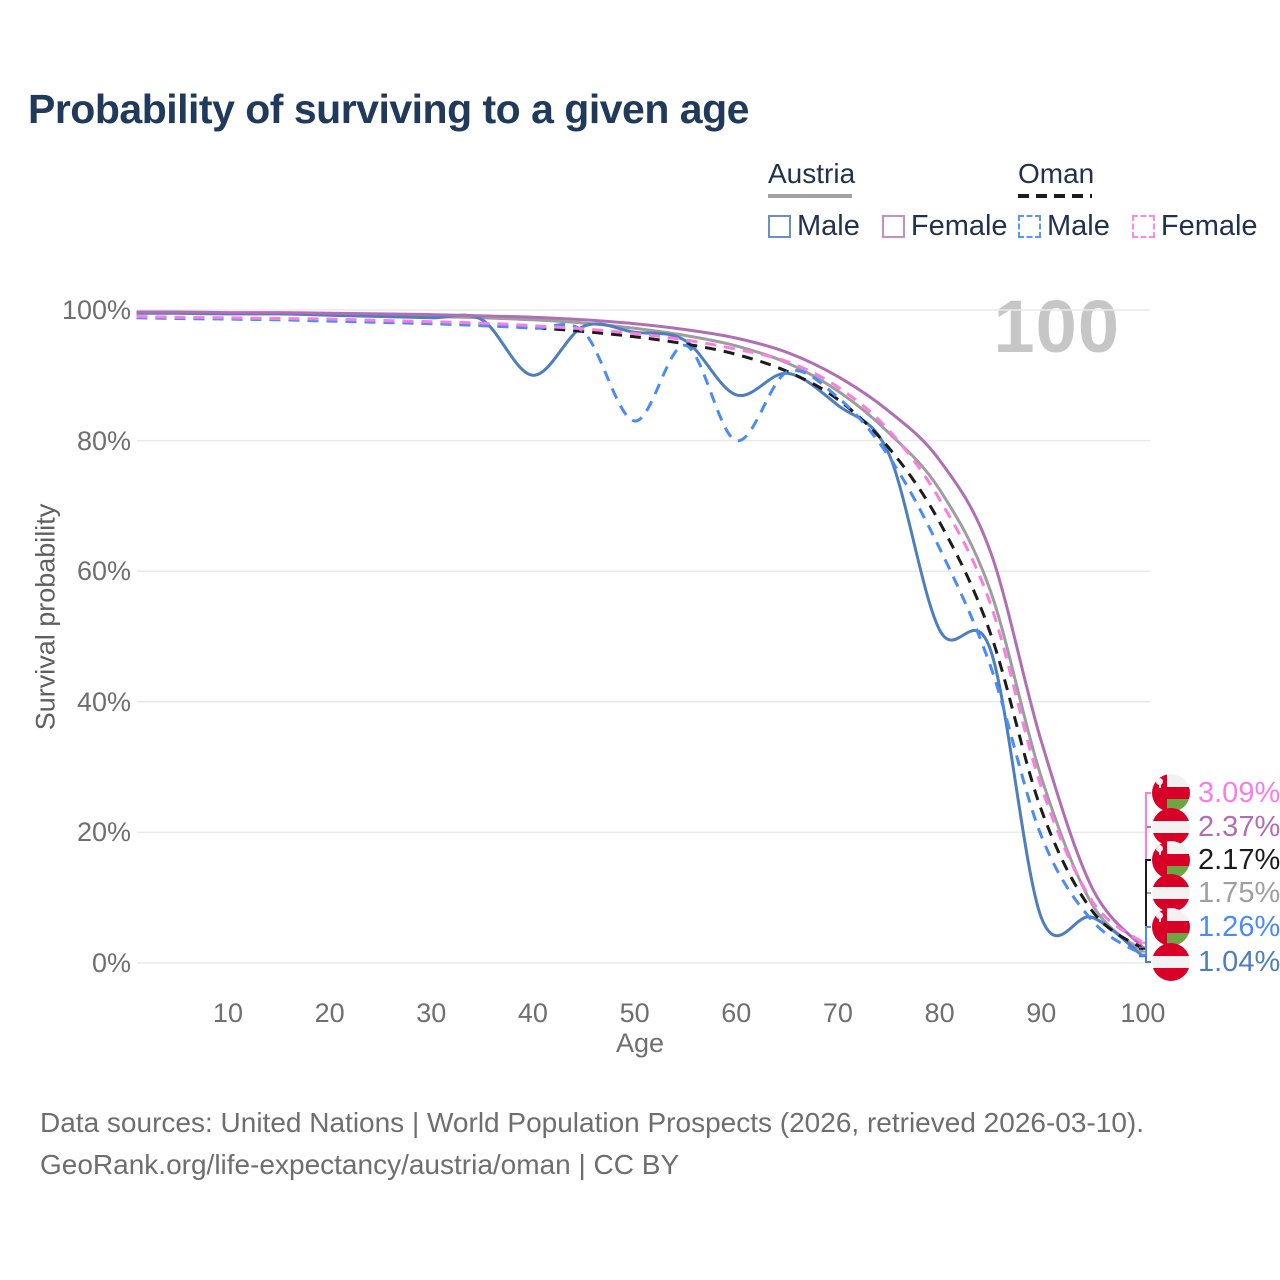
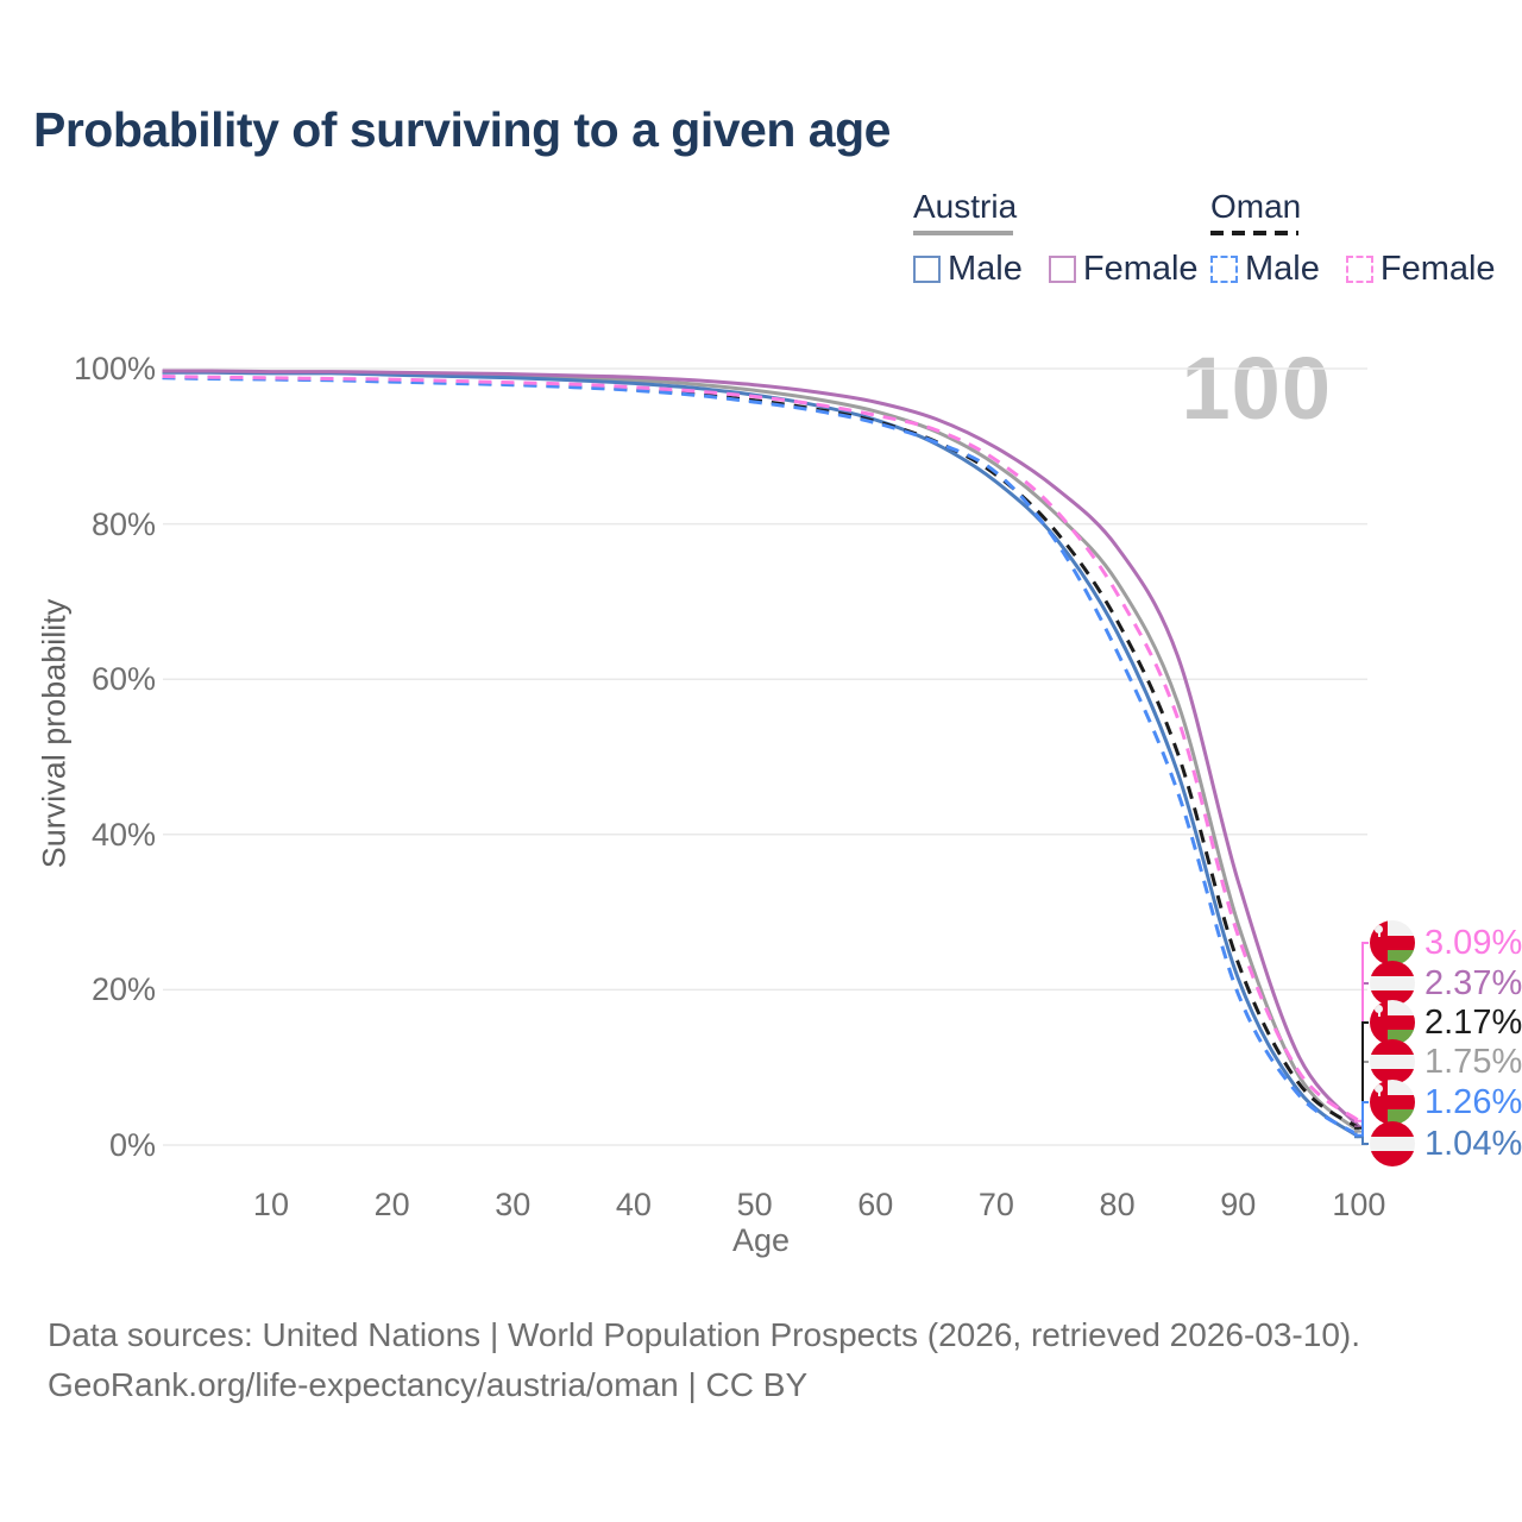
Austria Male/40: 90% -> 98%
Oman Male/50: 83% -> 96%
Austria Male/60: 87% -> 93%
Oman Male/60: 80% -> 93%
Austria Male/80: 51% -> 66%
Austria Male/90: 7% -> 22%
